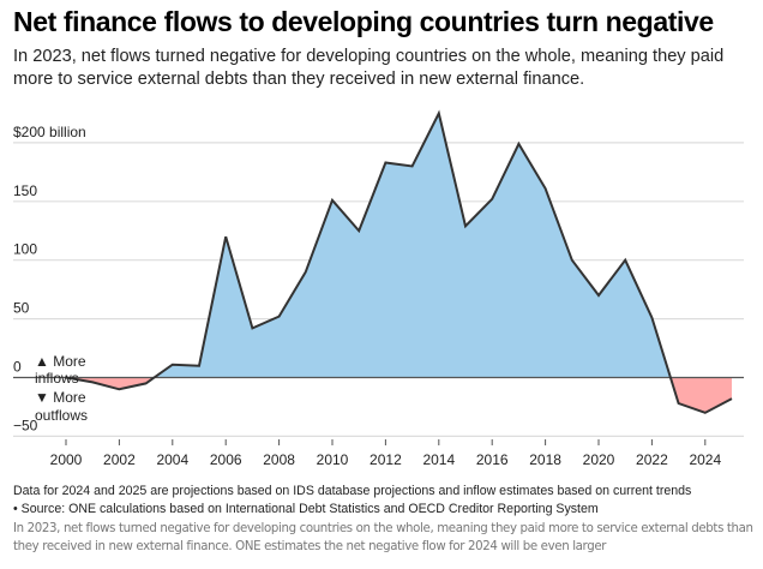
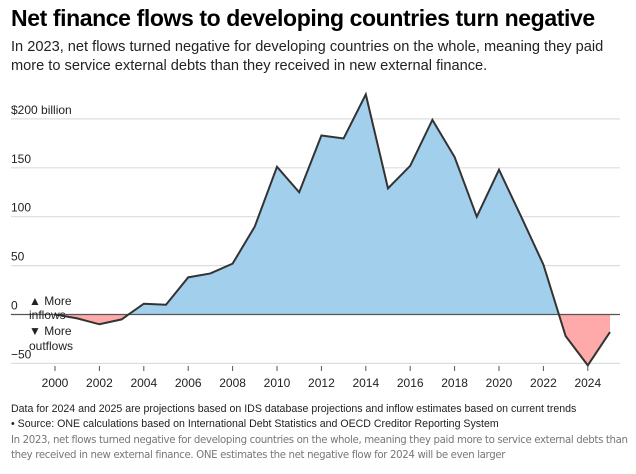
2006: 120 -> 40
2020: 70 -> 150
2024: -30 -> -50
